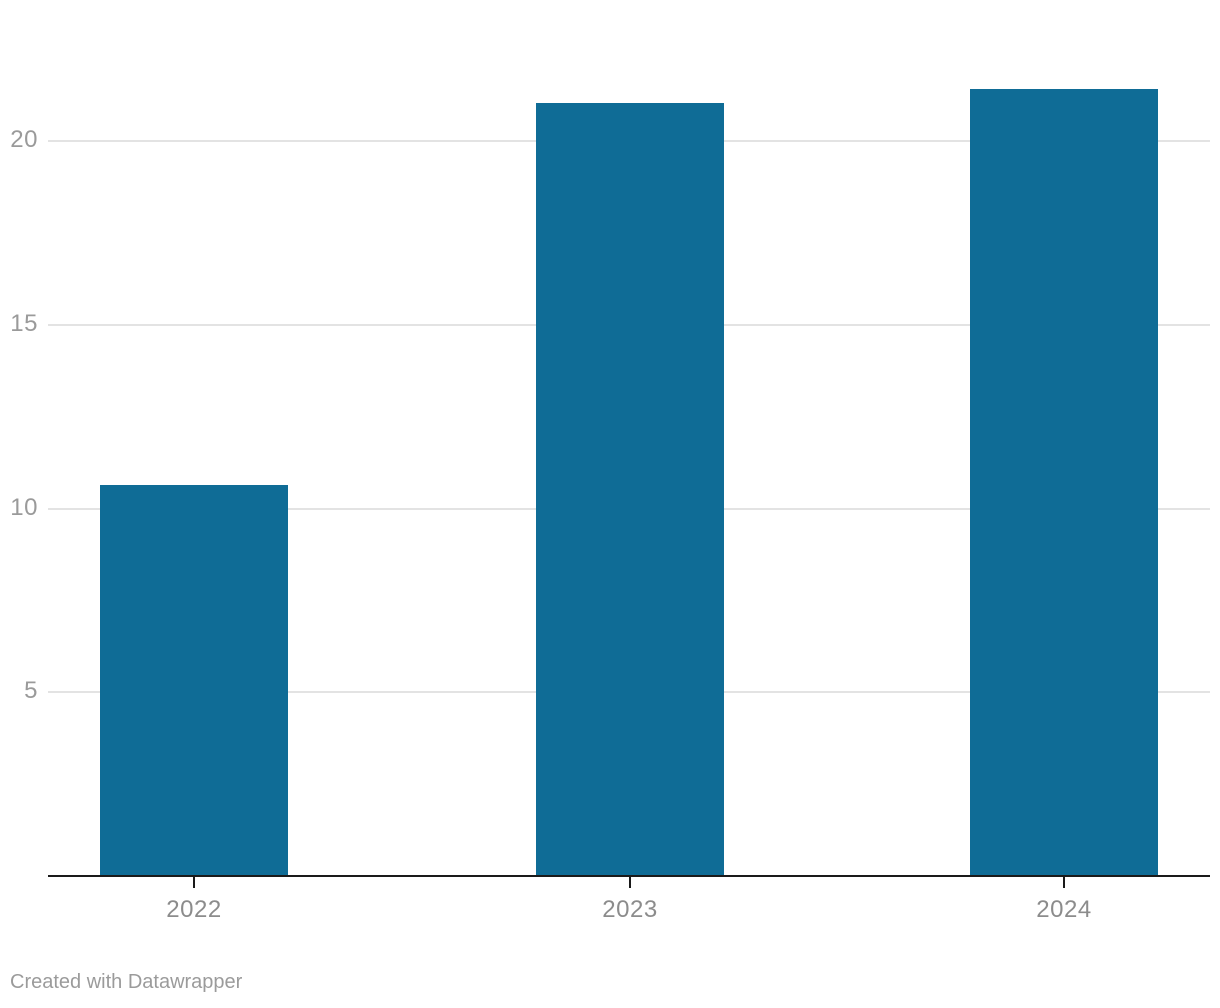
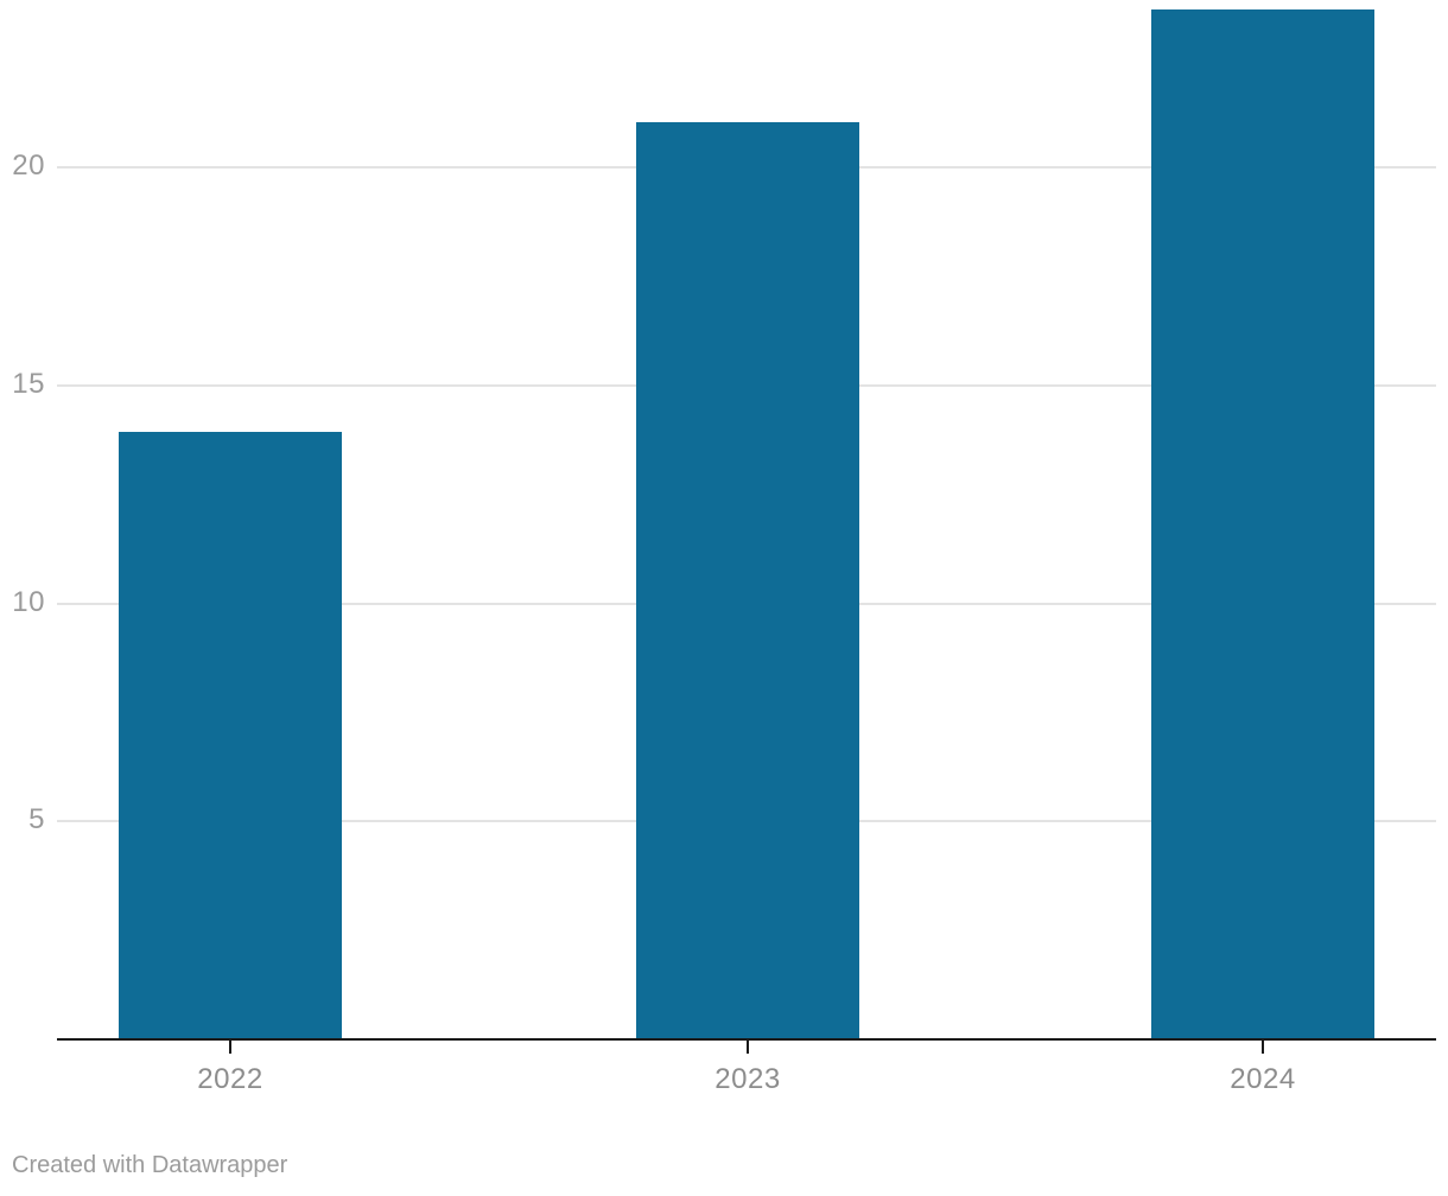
2022: 10.6 -> 13.9
2024: 21.4 -> 23.6
